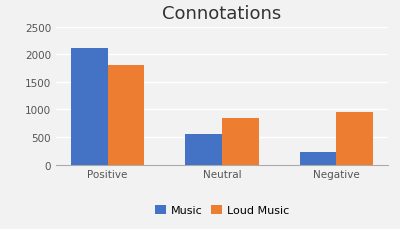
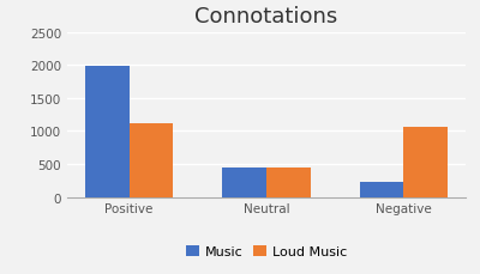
Music/Positive: 2120 -> 1980
Loud Music/Positive: 1800 -> 1110
Music/Neutral: 560 -> 450
Loud Music/Neutral: 840 -> 450
Loud Music/Negative: 960 -> 1070
